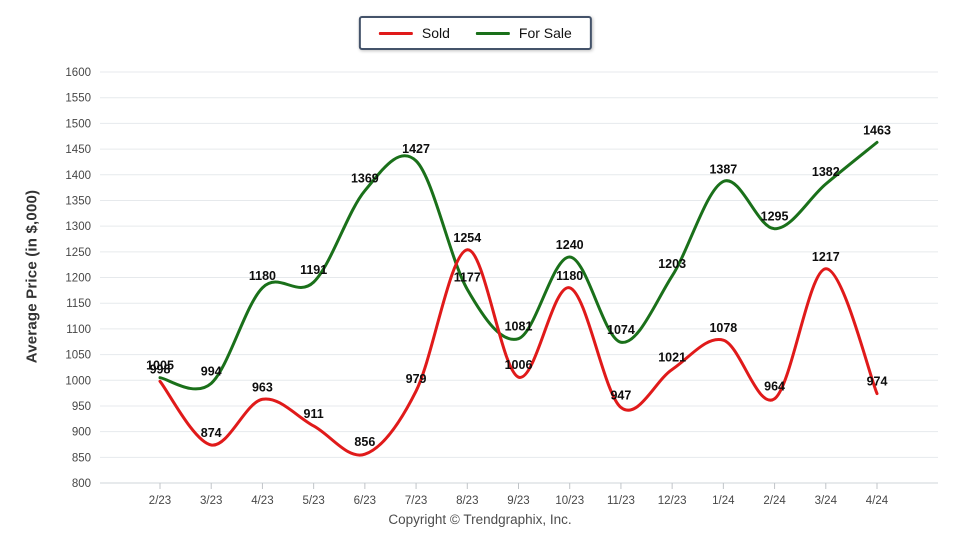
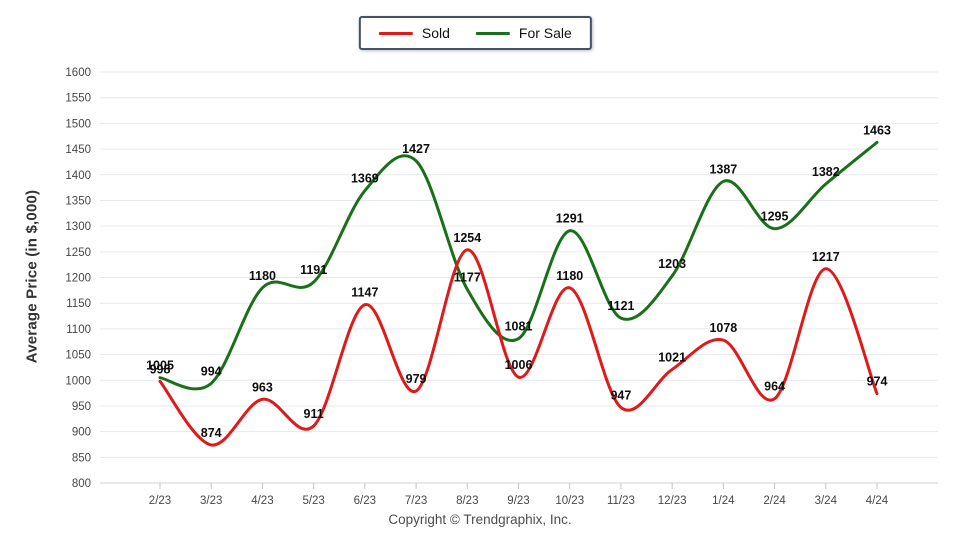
Sold/6/23: 856 -> 1147
For Sale/10/23: 1240 -> 1291
For Sale/11/23: 1074 -> 1121
